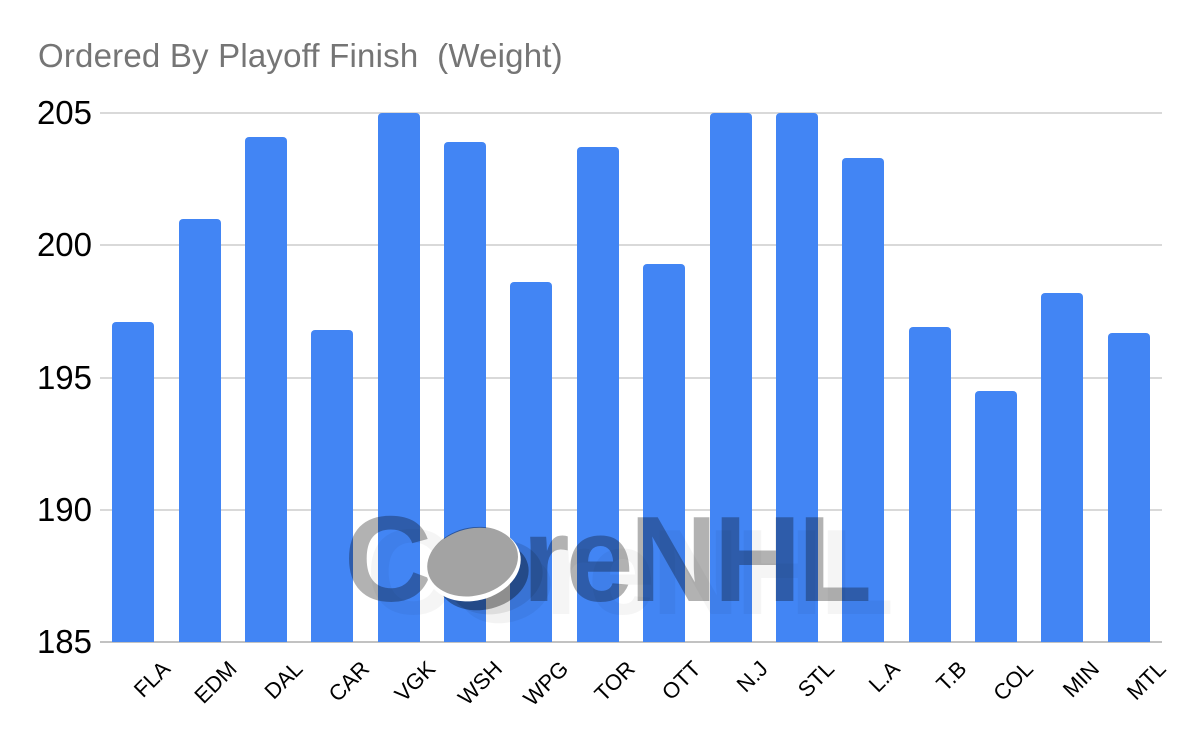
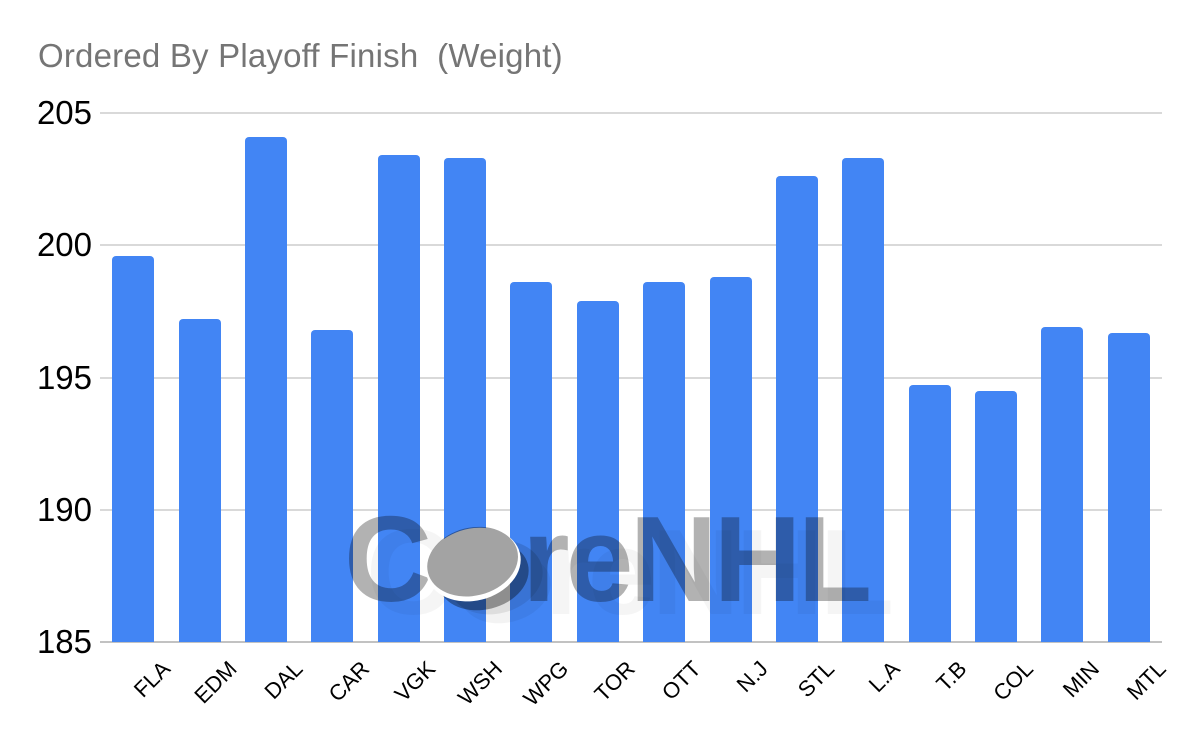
FLA: 197.1 -> 199.6
EDM: 201.0 -> 197.2
VGK: 205.0 -> 203.4
WSH: 203.9 -> 203.3
TOR: 203.7 -> 197.9
OTT: 199.3 -> 198.6
N.J: 205.0 -> 198.8
STL: 205.0 -> 202.6
T.B: 196.9 -> 194.7
MIN: 198.2 -> 196.9
